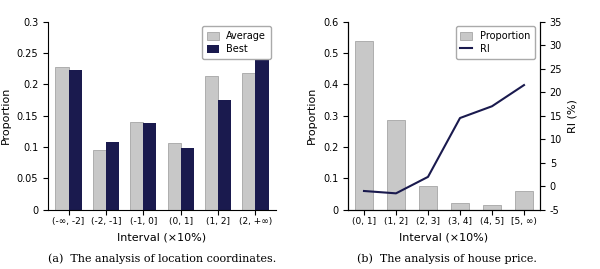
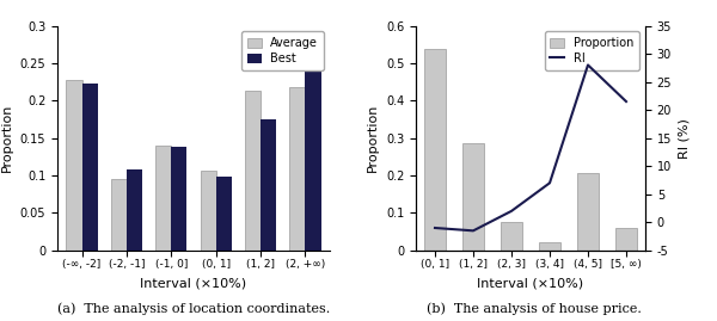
RI/(3, 4]: 14.5 -> 7.0
Proportion/(4, 5]: 0.015 -> 0.205
RI/(4, 5]: 17.0 -> 28.0
